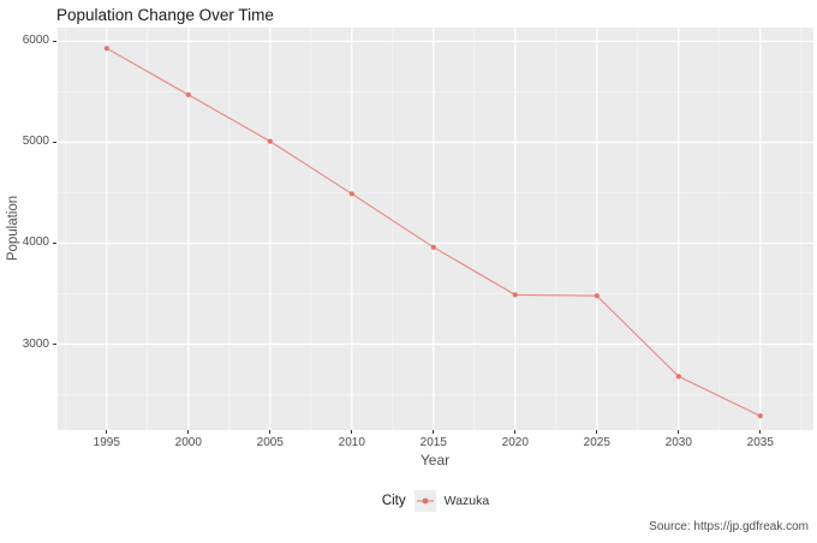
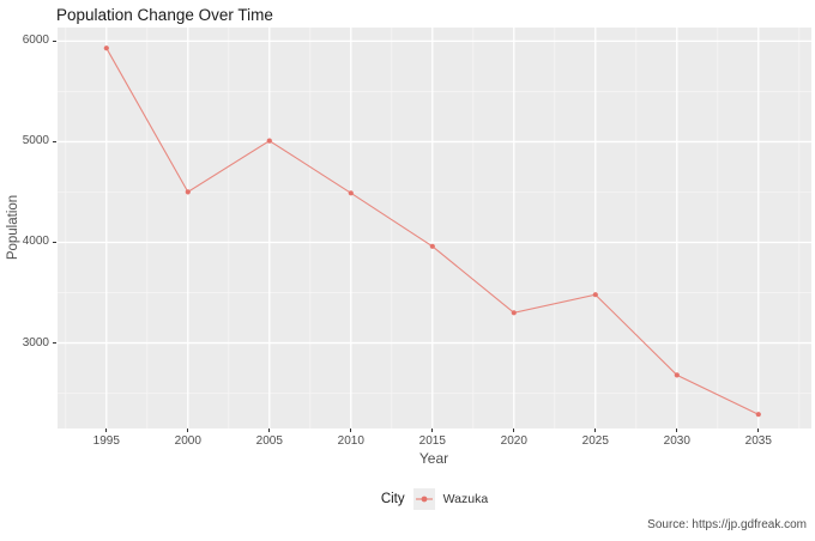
2000: 5500 -> 4500
2020: 3500 -> 3300
